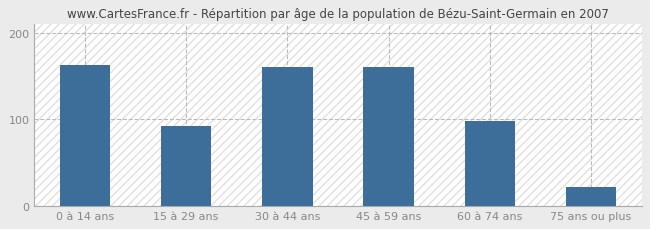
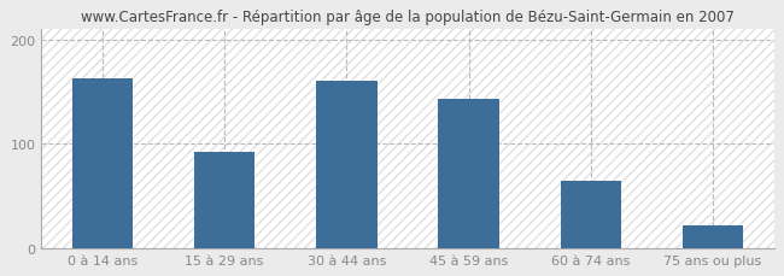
45 à 59 ans: 160 -> 143
60 à 74 ans: 98 -> 65
